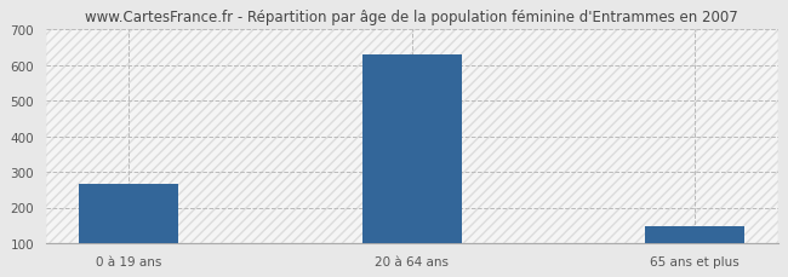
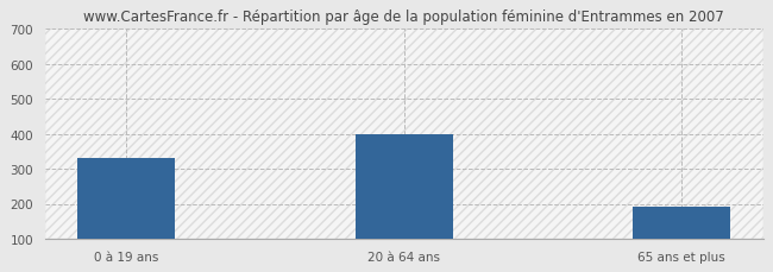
0 à 19 ans: 265 -> 330
20 à 64 ans: 630 -> 400
65 ans et plus: 148 -> 190
